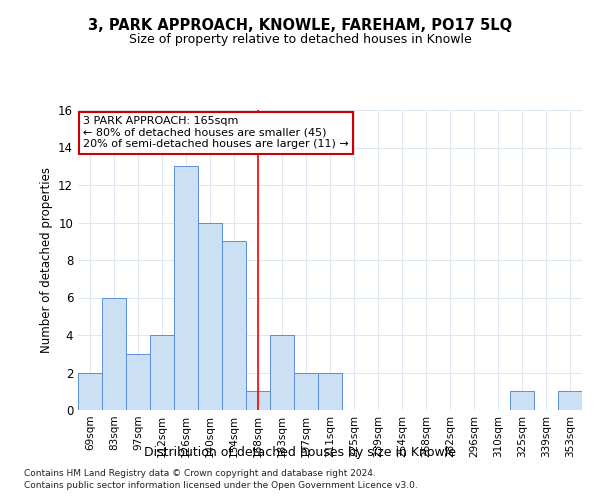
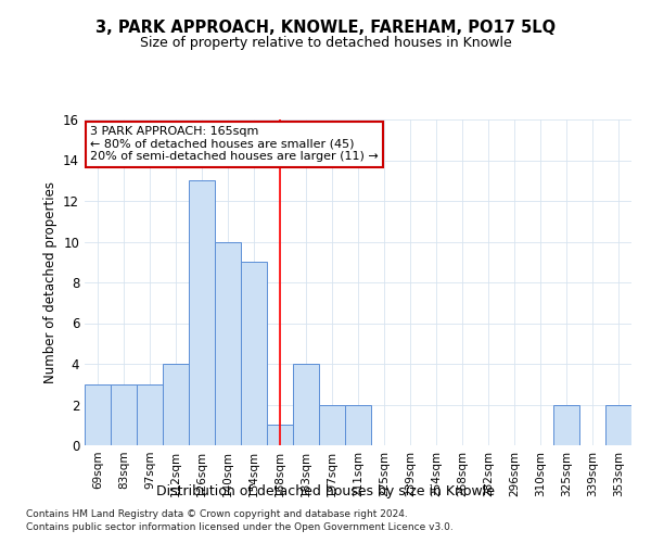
69sqm: 2 -> 3
83sqm: 6 -> 3
325sqm: 1 -> 2
353sqm: 1 -> 2
